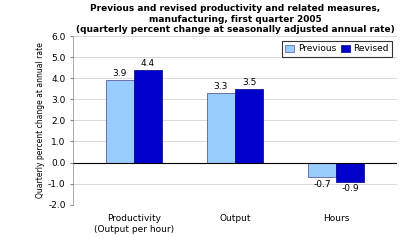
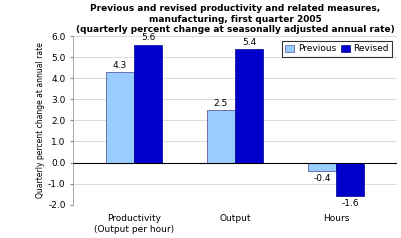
Previous/Productivity (Output per hour): 3.9 -> 4.3
Revised/Productivity (Output per hour): 4.4 -> 5.6
Previous/Output: 3.3 -> 2.5
Revised/Output: 3.5 -> 5.4
Previous/Hours: -0.7 -> -0.4
Revised/Hours: -0.9 -> -1.6
